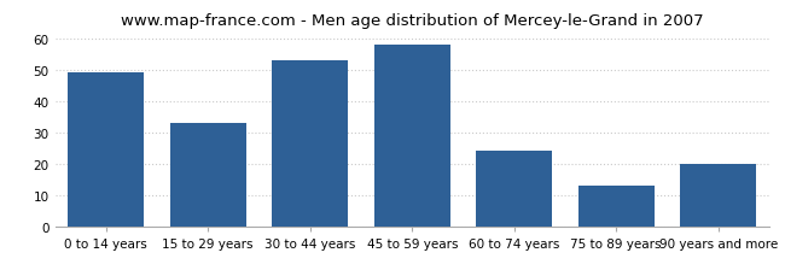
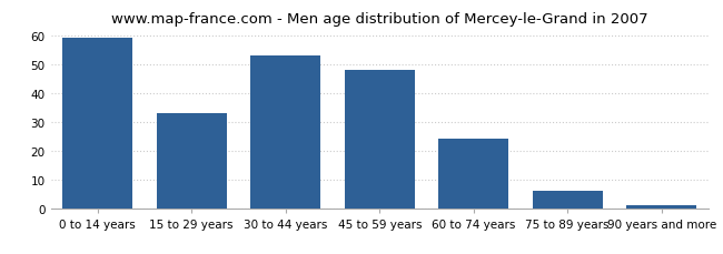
0 to 14 years: 49 -> 59
45 to 59 years: 58 -> 48
75 to 89 years: 13 -> 6
90 years and more: 20 -> 1
